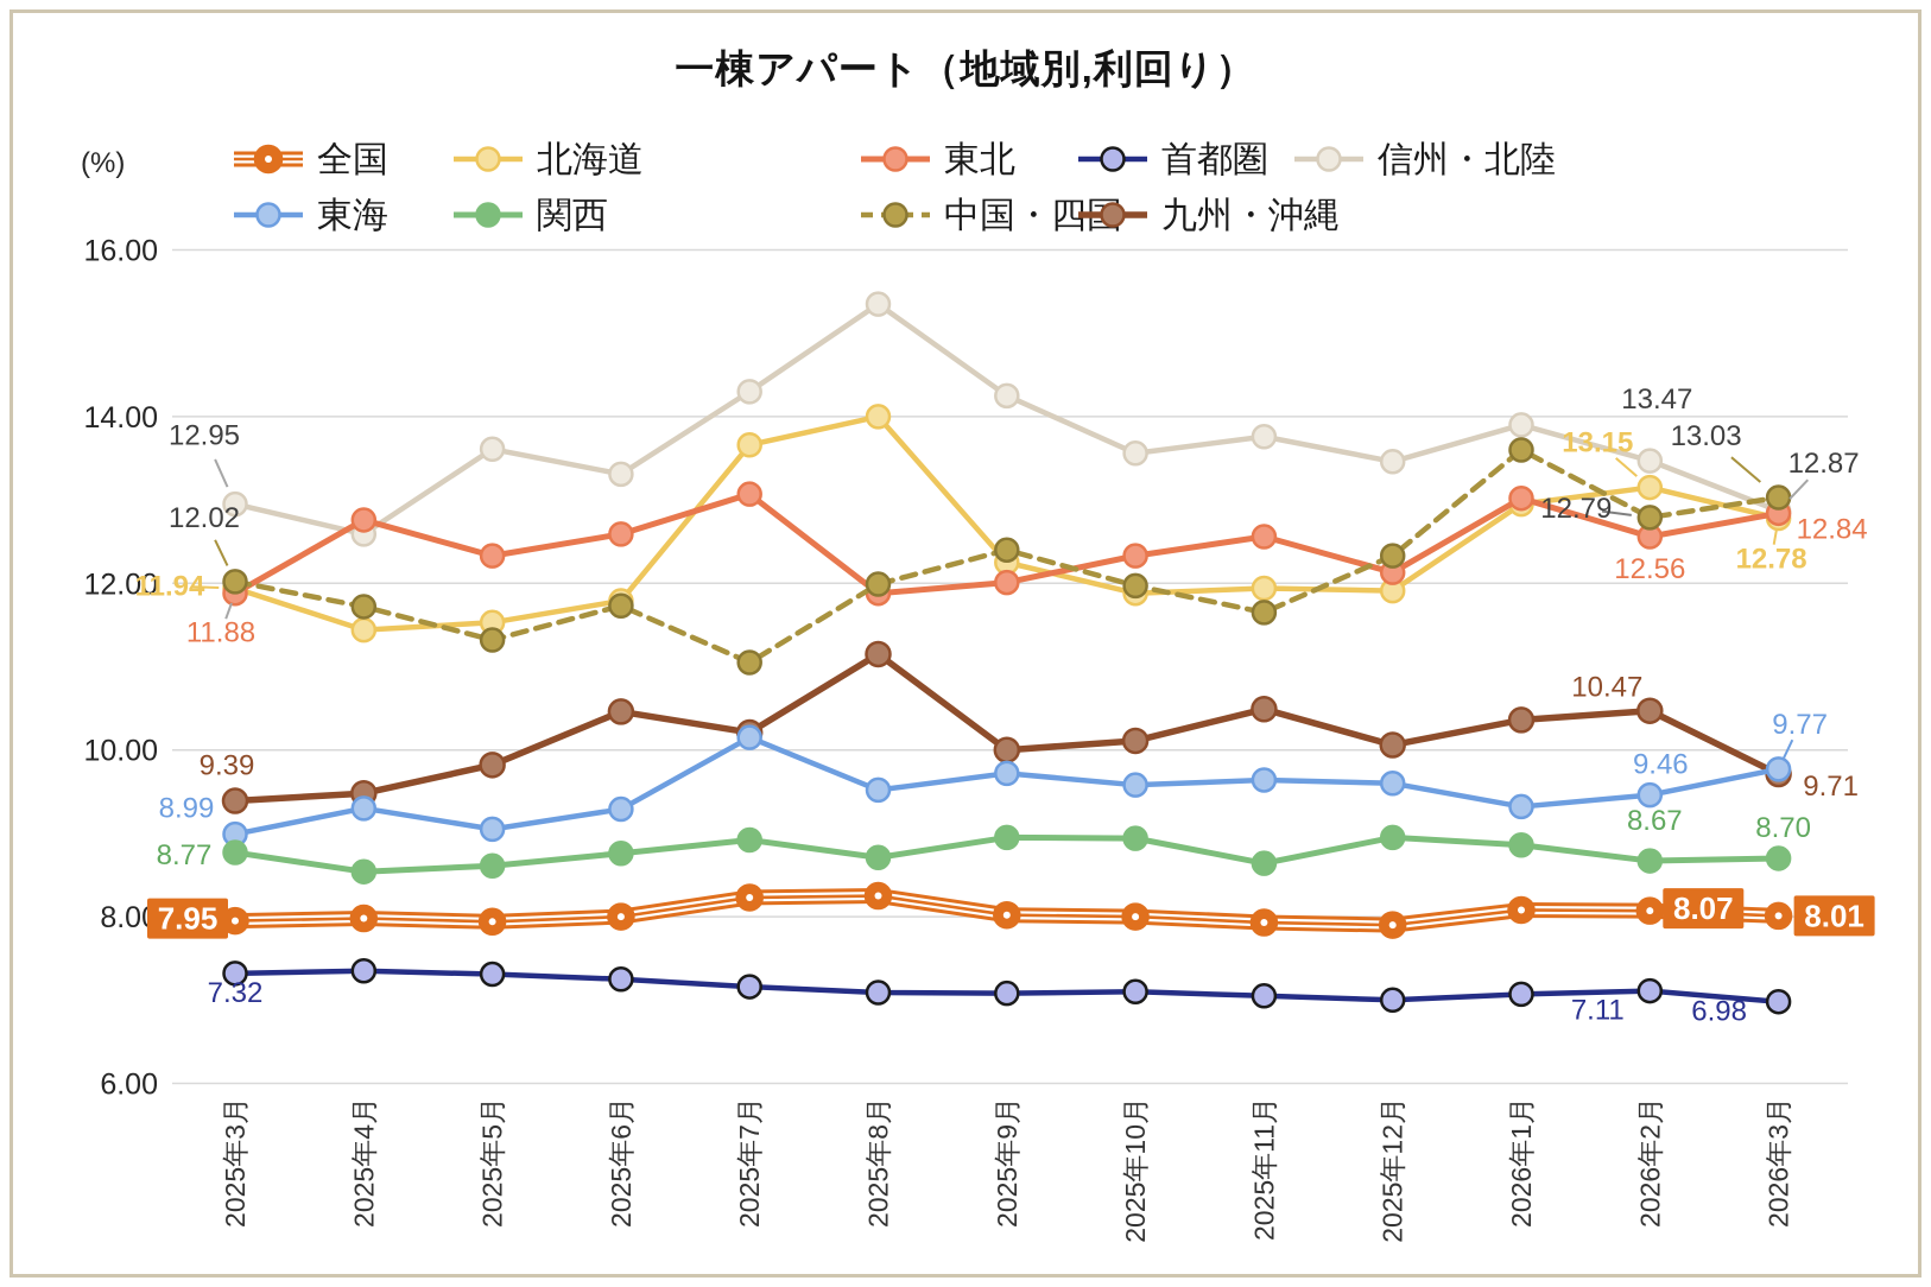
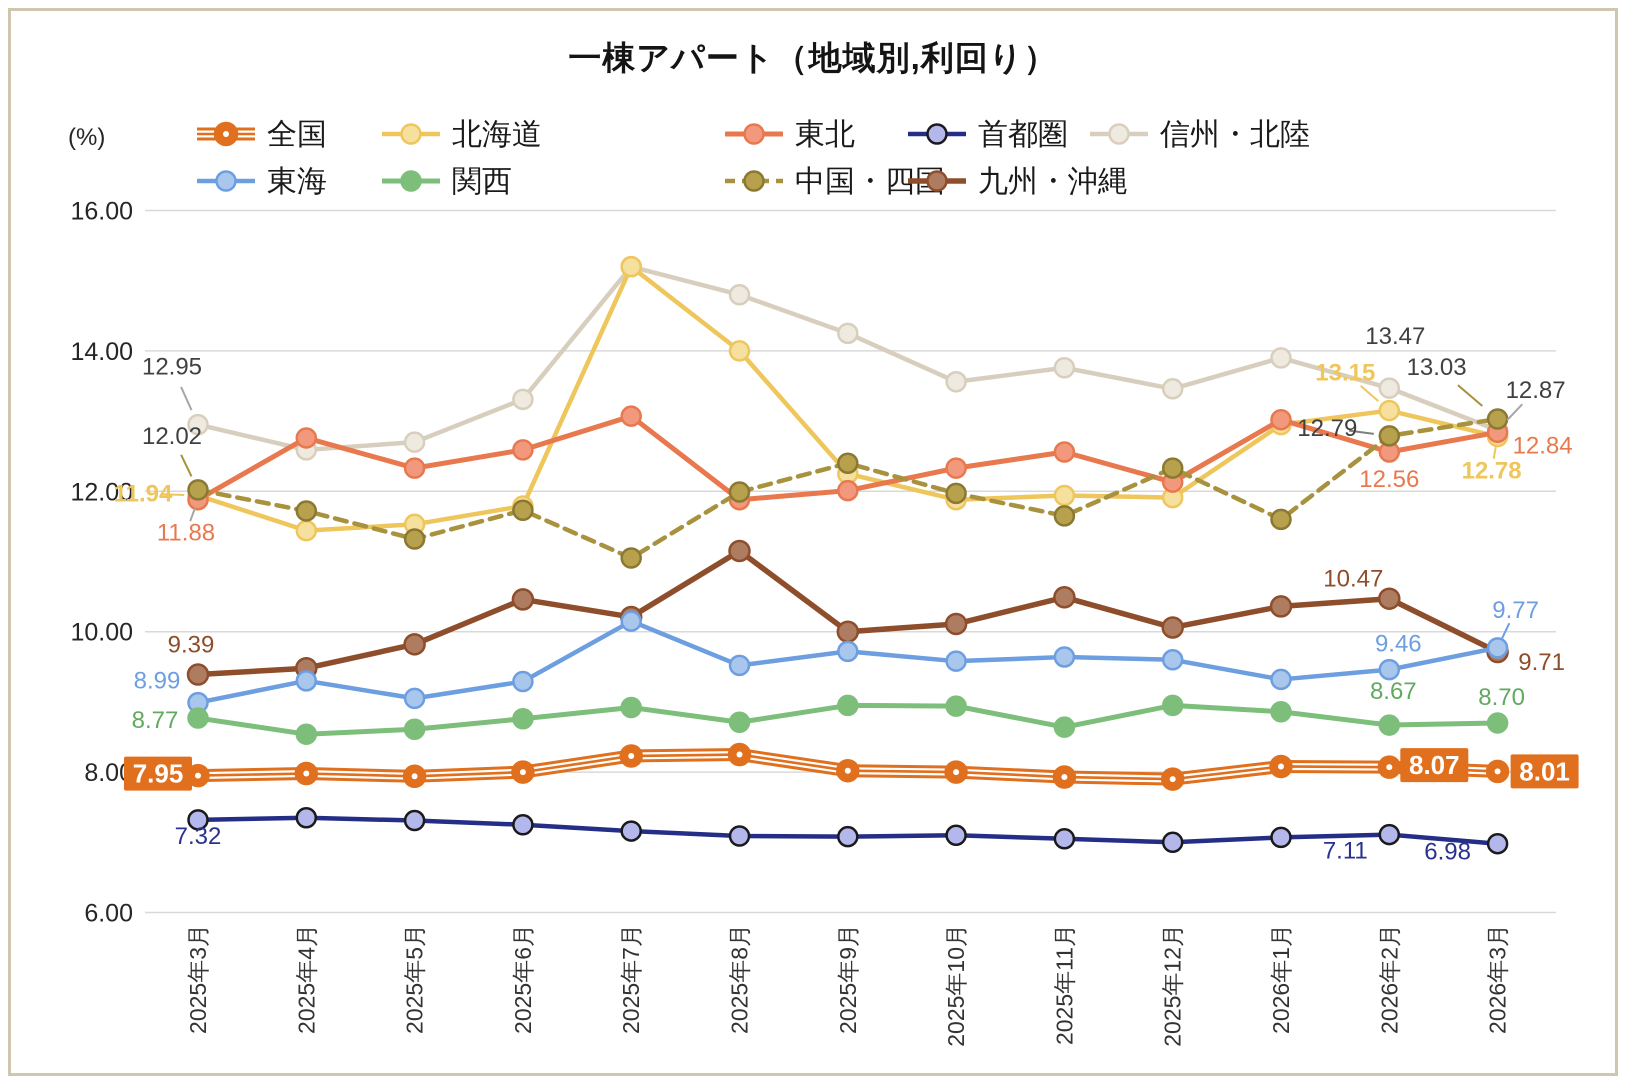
信州・北陸/2025年5月: 13.6 -> 12.7
北海道/2025年7月: 13.7 -> 15.2
信州・北陸/2025年7月: 14.3 -> 15.2
信州・北陸/2025年8月: 15.3 -> 14.8
中国・四国/2026年1月: 13.6 -> 11.6
